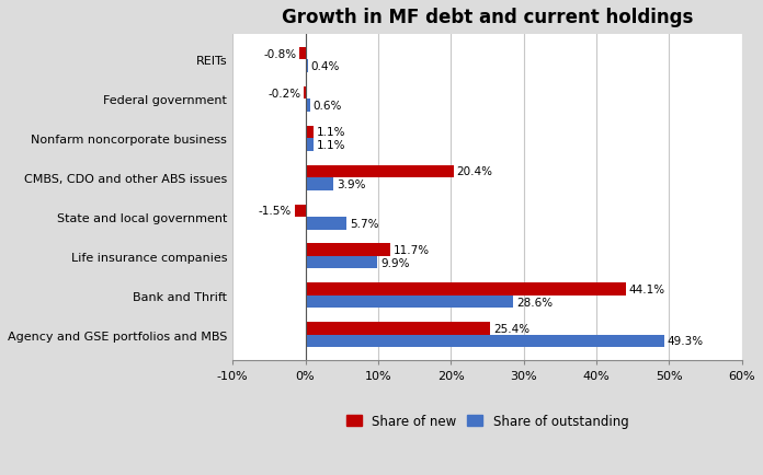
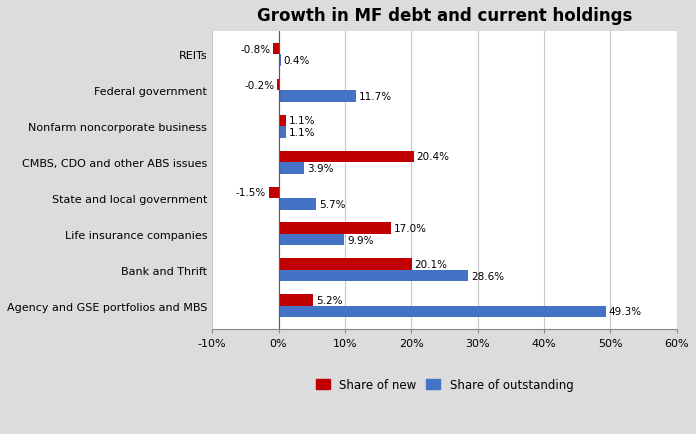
Share of outstanding/Federal government: 0.6% -> 11.7%
Share of new/Life insurance companies: 11.7% -> 17.0%
Share of new/Bank and Thrift: 44.1% -> 20.1%
Share of new/Agency and GSE portfolios and MBS: 25.4% -> 5.2%
